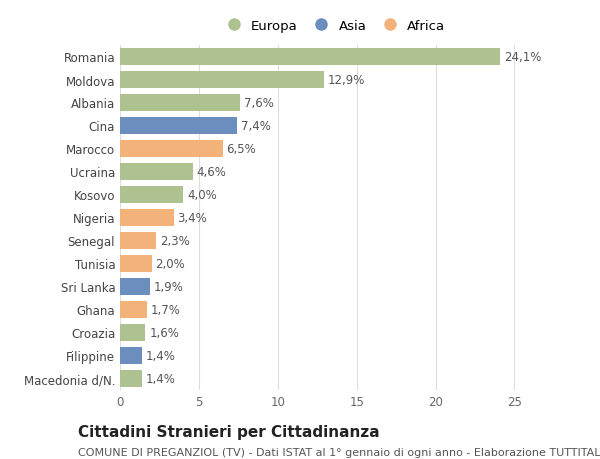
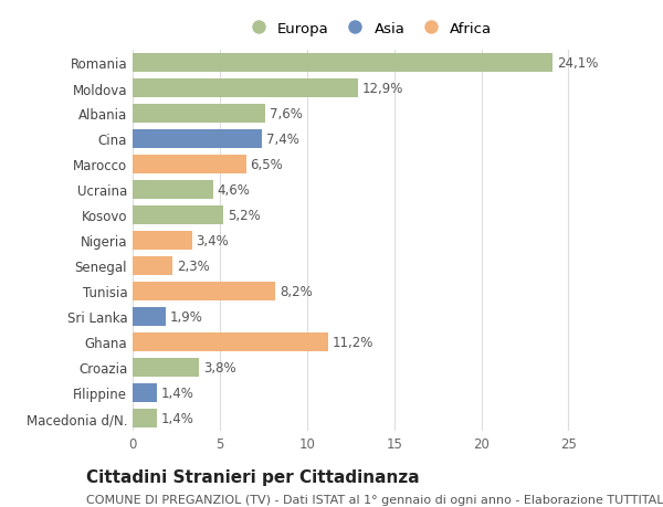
Kosovo: 4,0% -> 5,2%
Tunisia: 2,0% -> 8,2%
Ghana: 1,7% -> 11,2%
Croazia: 1,6% -> 3,8%
